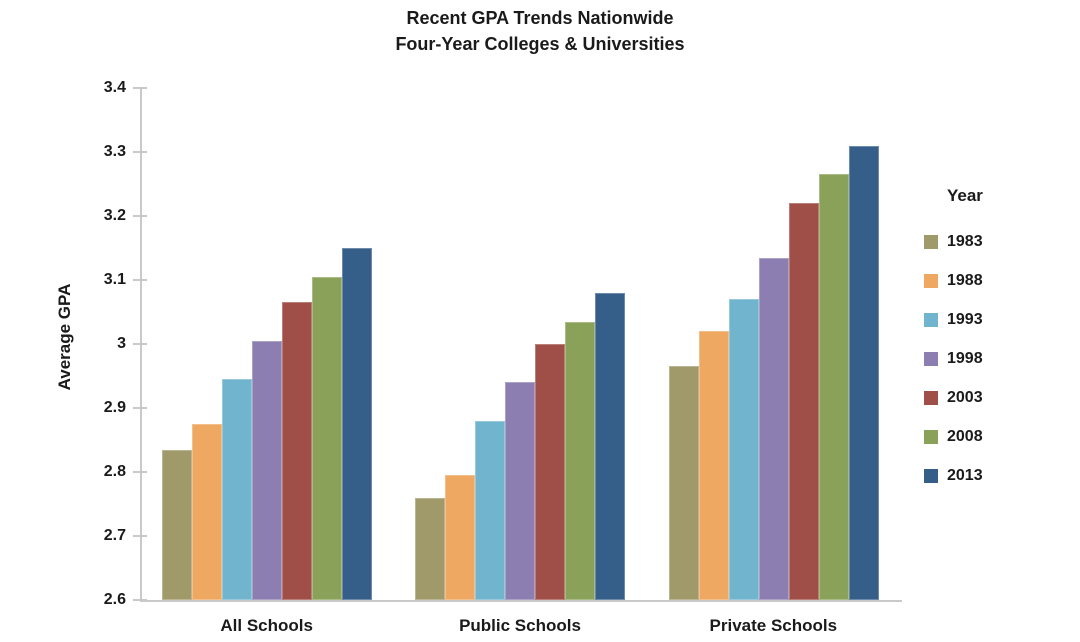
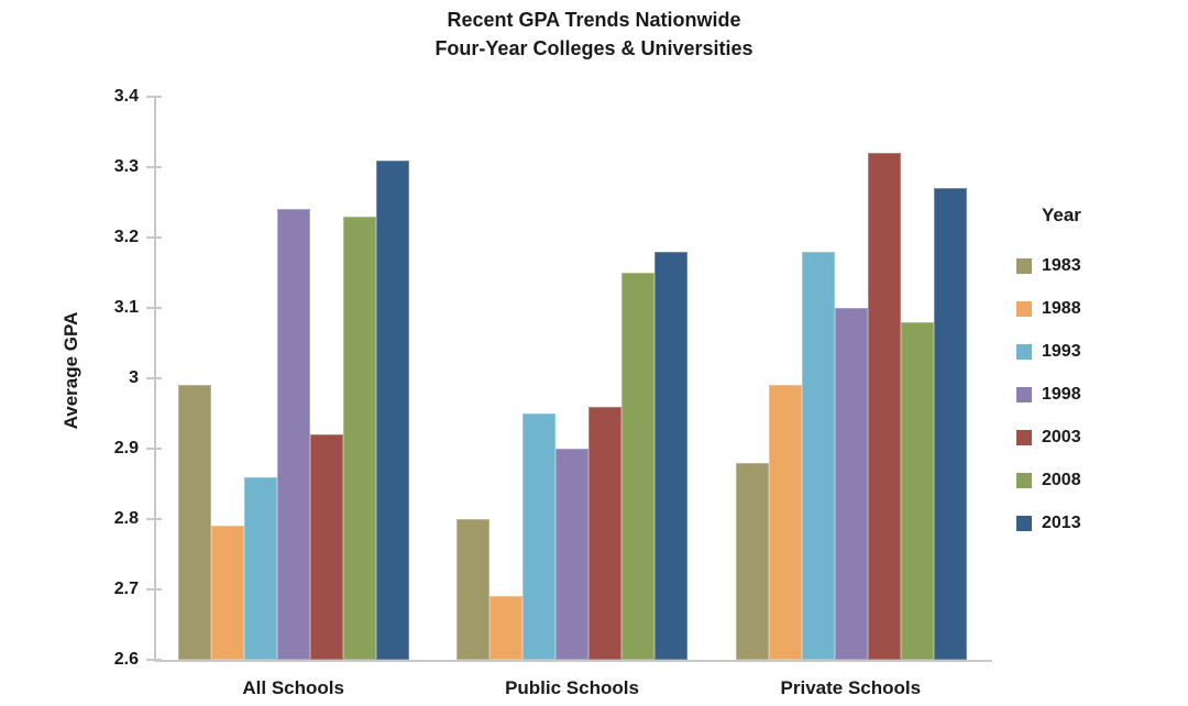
1983/All Schools: 2.83 -> 2.99
1988/All Schools: 2.88 -> 2.79
1993/All Schools: 2.94 -> 2.86
1998/All Schools: 3.00 -> 3.24
2003/All Schools: 3.06 -> 2.92
2008/All Schools: 3.10 -> 3.23
2013/All Schools: 3.15 -> 3.31
1983/Public Schools: 2.76 -> 2.80
1988/Public Schools: 2.79 -> 2.69
1993/Public Schools: 2.88 -> 2.95
1998/Public Schools: 2.94 -> 2.90
2003/Public Schools: 3.00 -> 2.96
2008/Public Schools: 3.04 -> 3.15
2013/Public Schools: 3.08 -> 3.18
1983/Private Schools: 2.96 -> 2.88
1988/Private Schools: 3.02 -> 2.99
1993/Private Schools: 3.07 -> 3.18
1998/Private Schools: 3.13 -> 3.10
2003/Private Schools: 3.22 -> 3.32
2008/Private Schools: 3.27 -> 3.08
2013/Private Schools: 3.31 -> 3.27
